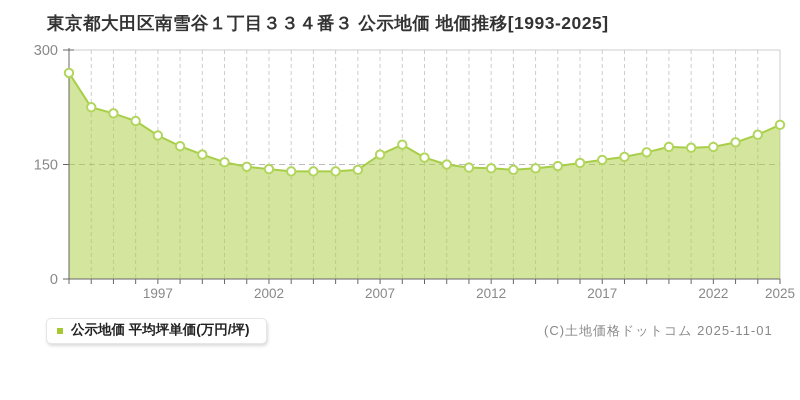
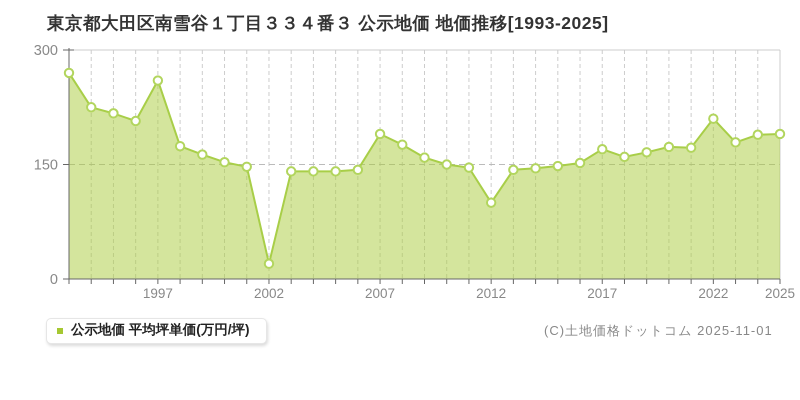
1997: 190 -> 260
2002: 140 -> 20
2007: 160 -> 190
2012: 140 -> 100
2017: 160 -> 170
2022: 170 -> 210
2025: 200 -> 190
